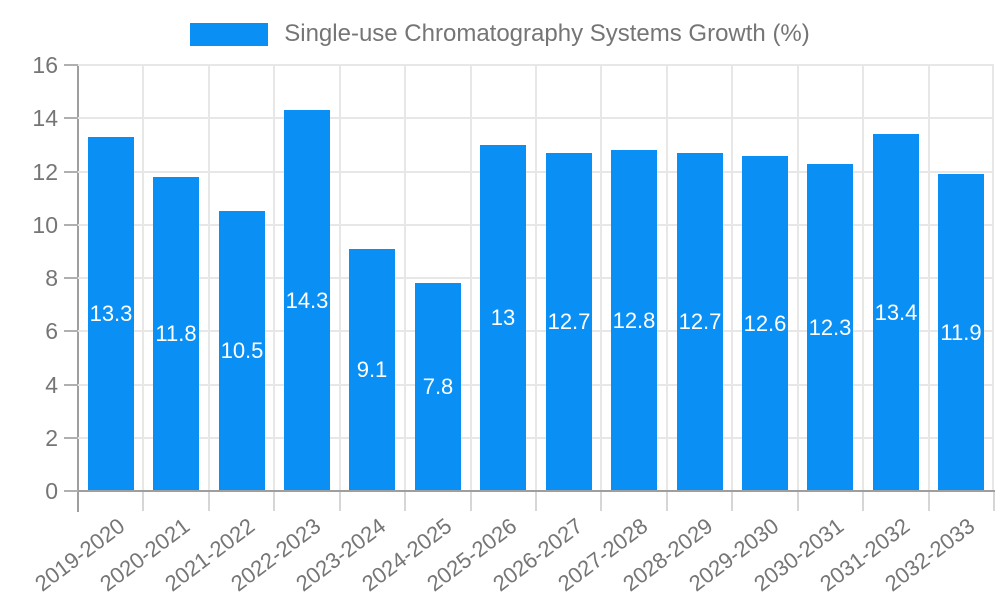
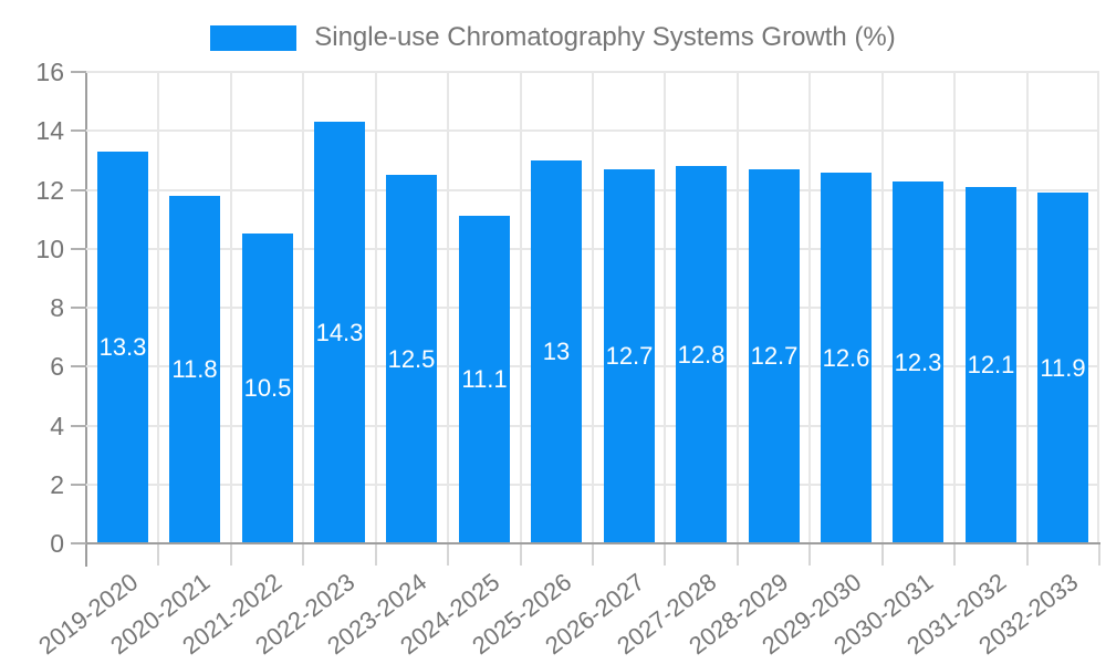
2023-2024: 9.1 -> 12.5
2024-2025: 7.8 -> 11.1
2031-2032: 13.4 -> 12.1
